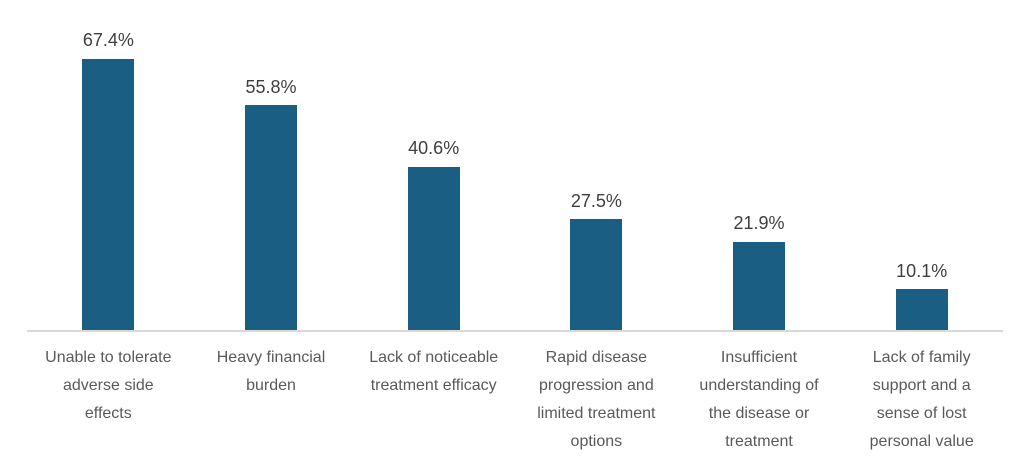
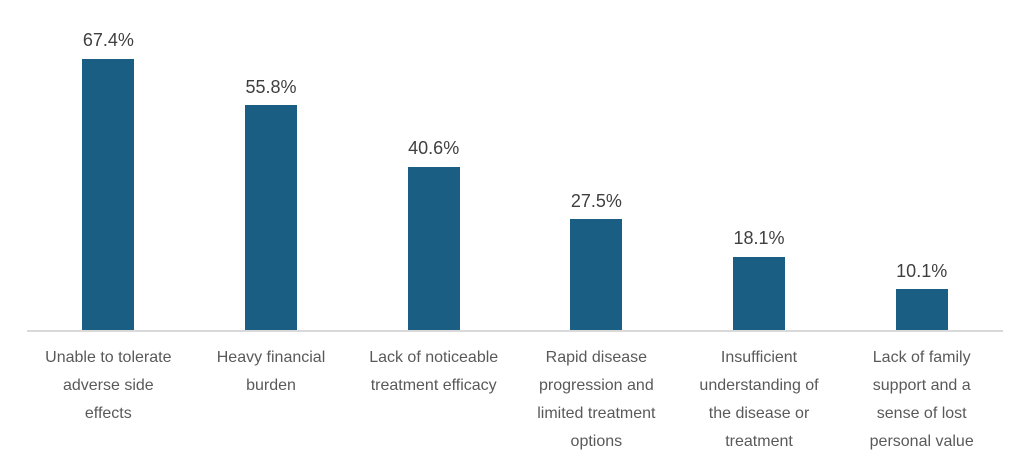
Insufficient understanding of the disease or treatment: 21.9% -> 18.1%
